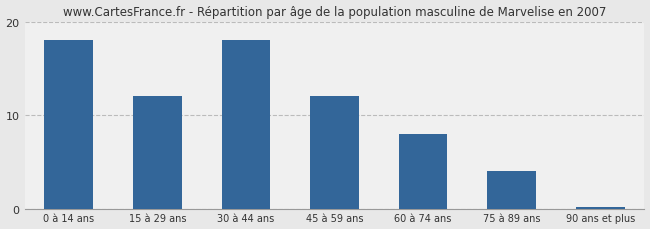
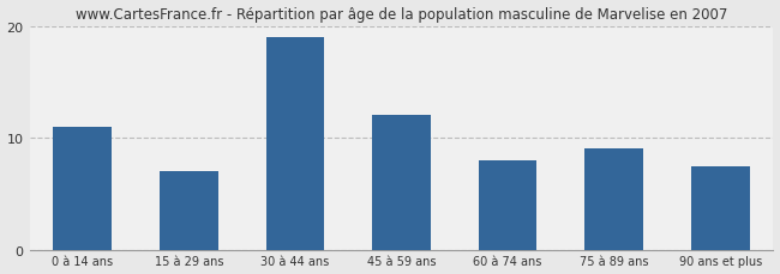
0 à 14 ans: 18.0 -> 11.0
15 à 29 ans: 12.0 -> 7.0
30 à 44 ans: 18.0 -> 19.0
75 à 89 ans: 4.0 -> 9.0
90 ans et plus: 0.2 -> 7.4
